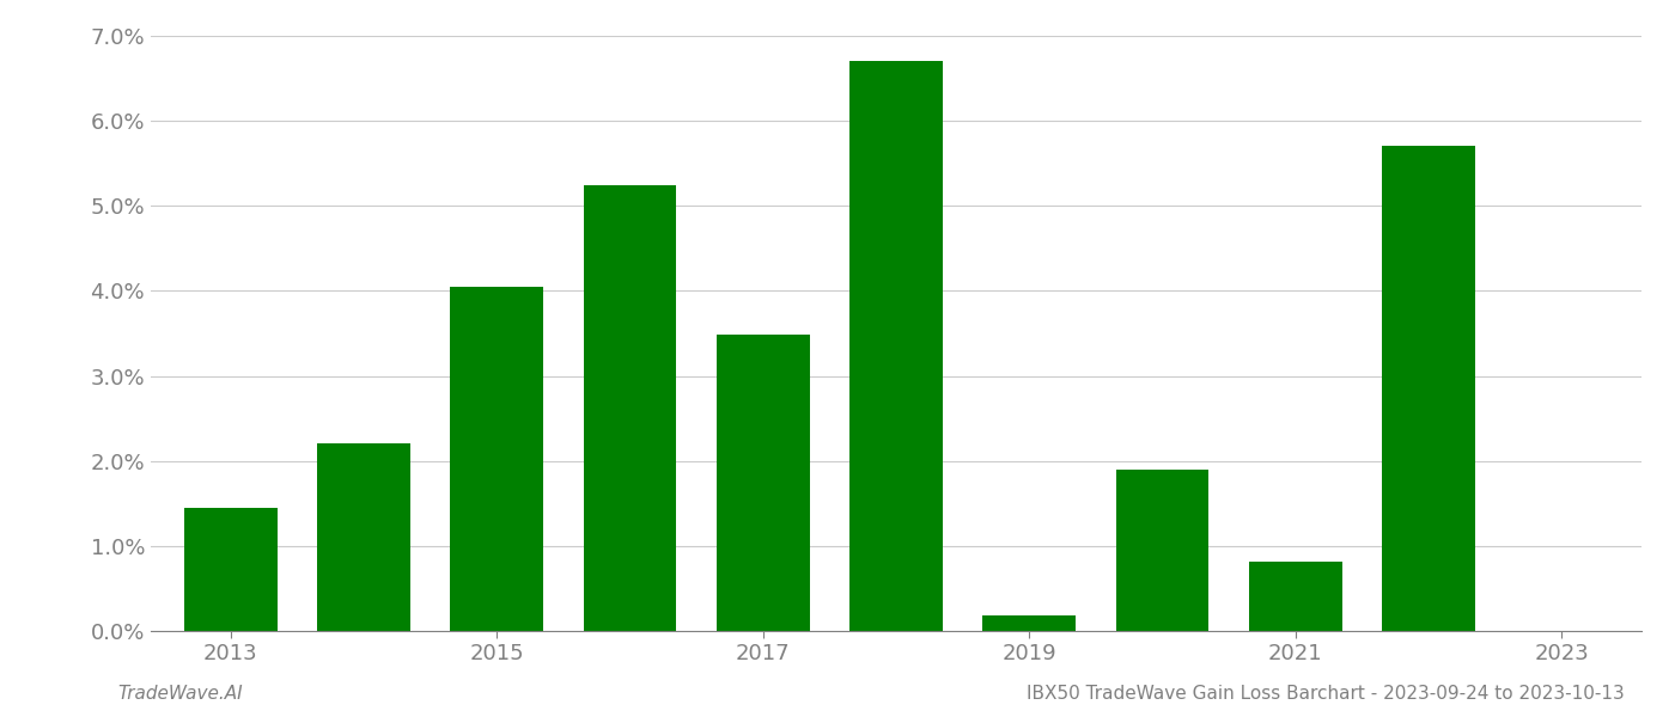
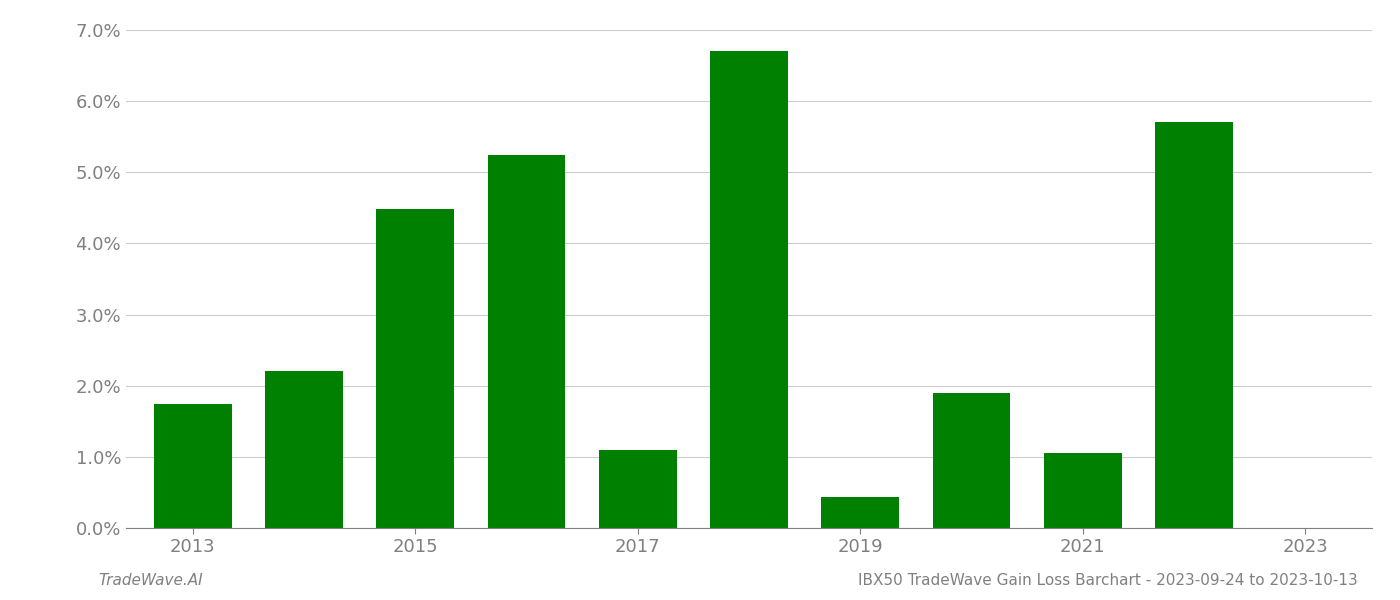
2013: 1.45% -> 1.74%
2015: 4.05% -> 4.48%
2017: 3.48% -> 1.10%
2019: 0.18% -> 0.44%
2021: 0.82% -> 1.06%
